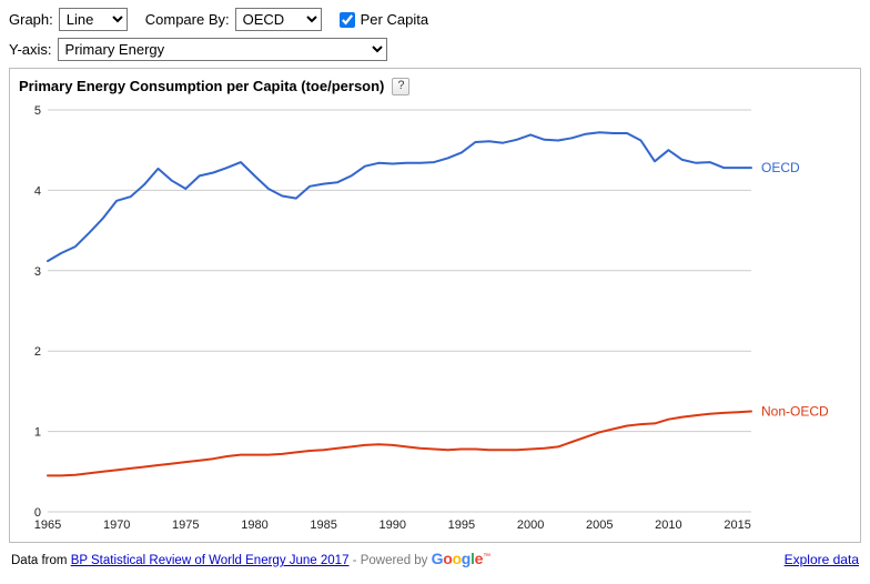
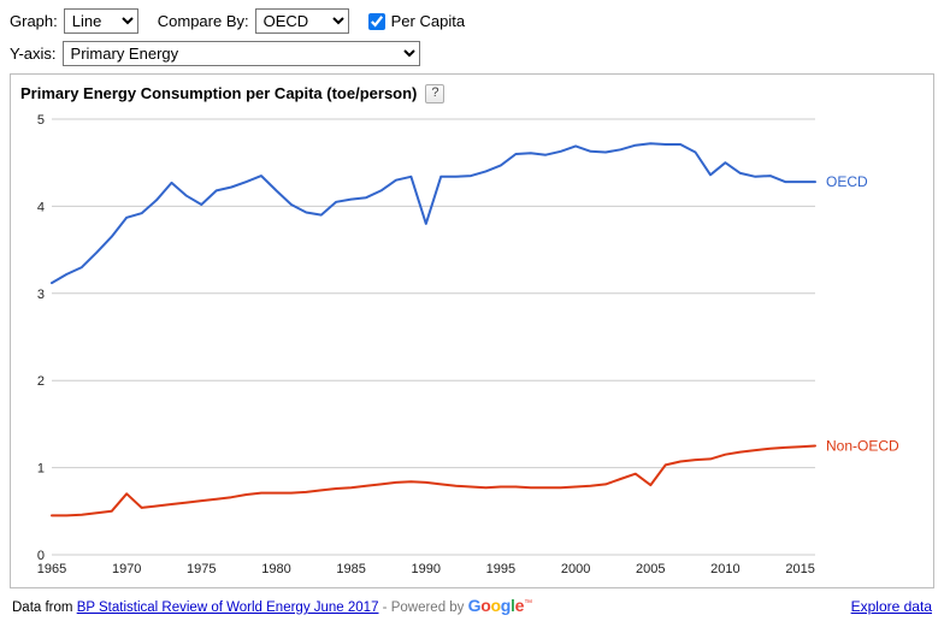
Non-OECD/1970: 0.5 -> 0.7
OECD/1990: 4.3 -> 3.8
Non-OECD/2005: 1.0 -> 0.8
